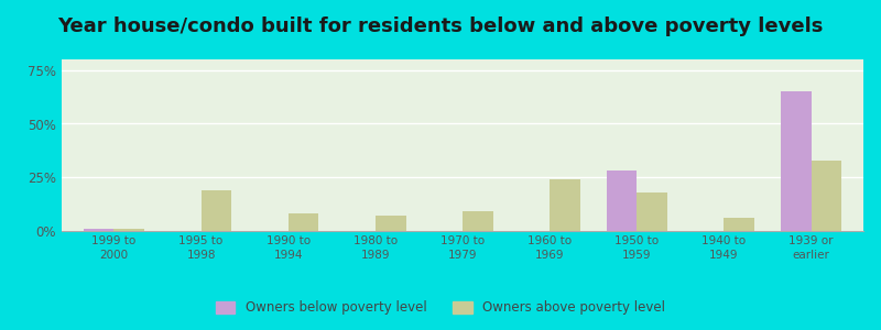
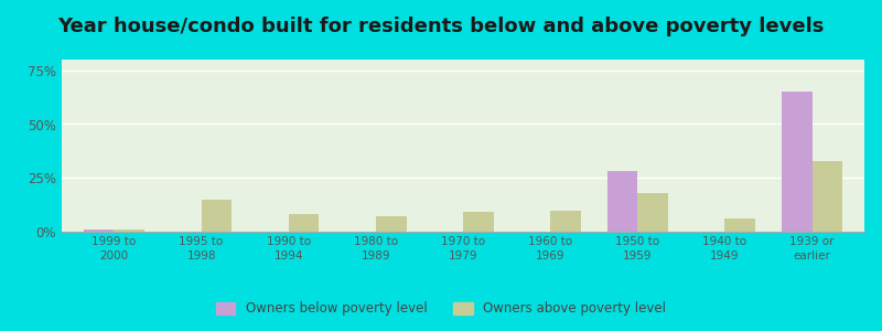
Owners above poverty level/1995 to 1998: 19% -> 15%
Owners above poverty level/1960 to 1969: 24% -> 10%
